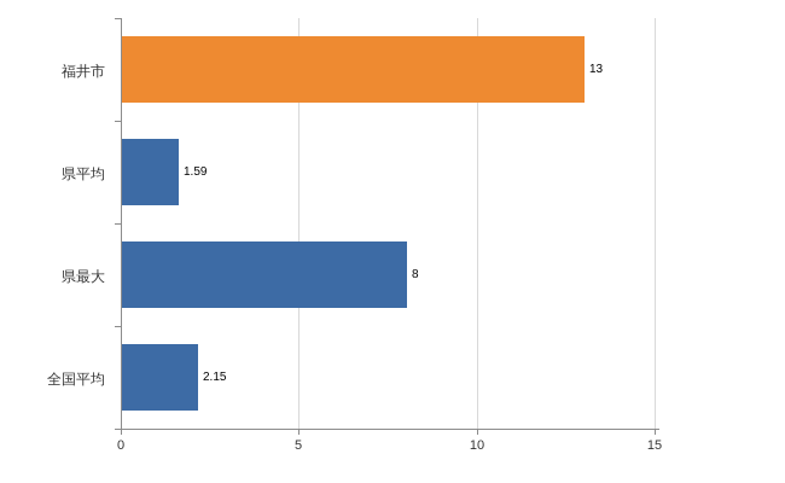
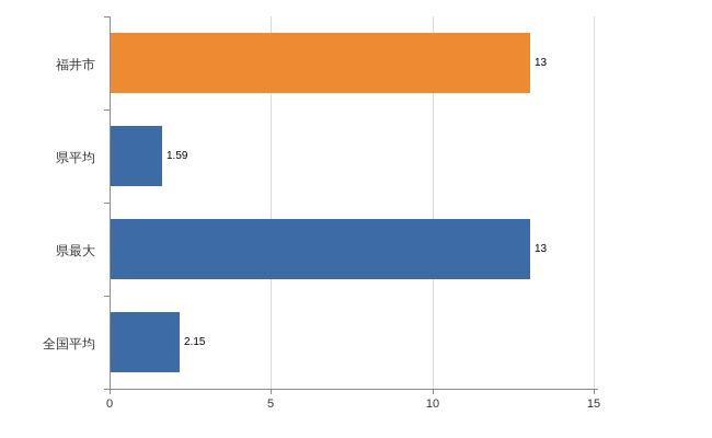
県最大: 8 -> 13
